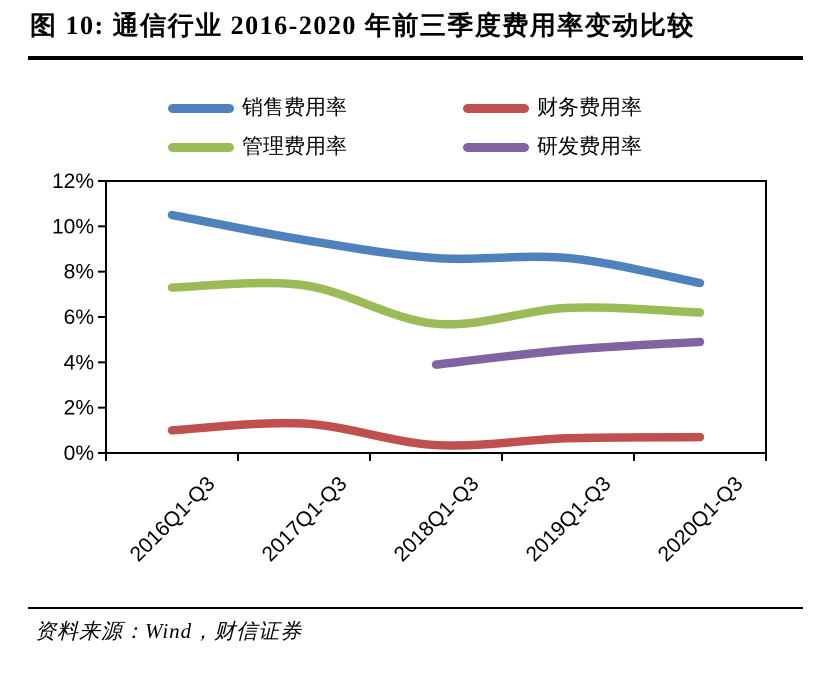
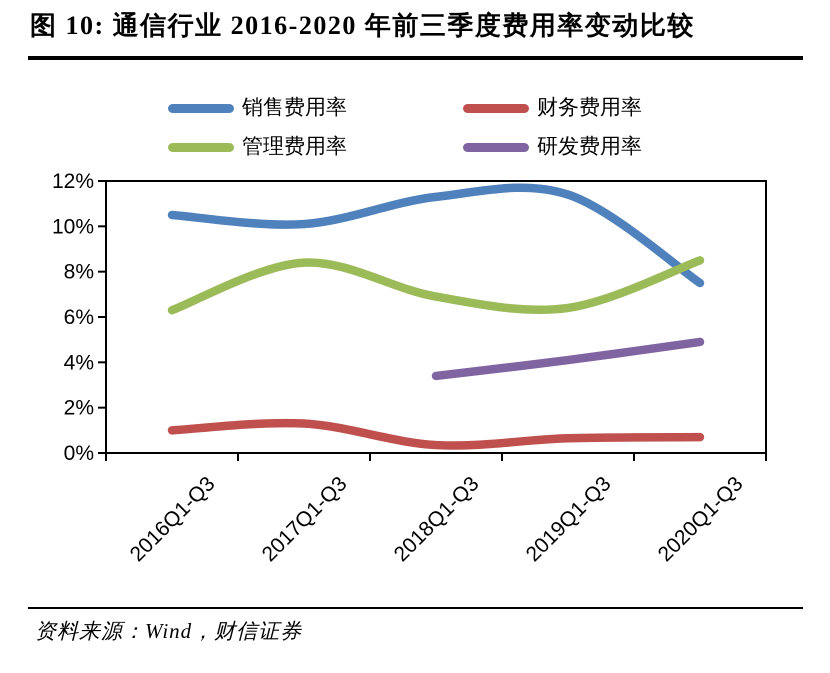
管理费用率/2016Q1-Q3: 7.3% -> 6.3%
销售费用率/2017Q1-Q3: 9.4% -> 10.1%
管理费用率/2017Q1-Q3: 7.4% -> 8.4%
销售费用率/2018Q1-Q3: 8.6% -> 11.3%
管理费用率/2018Q1-Q3: 5.7% -> 6.9%
研发费用率/2018Q1-Q3: 3.9% -> 3.4%
销售费用率/2019Q1-Q3: 8.6% -> 11.4%
研发费用率/2019Q1-Q3: 4.5% -> 4.1%
管理费用率/2020Q1-Q3: 6.2% -> 8.5%
